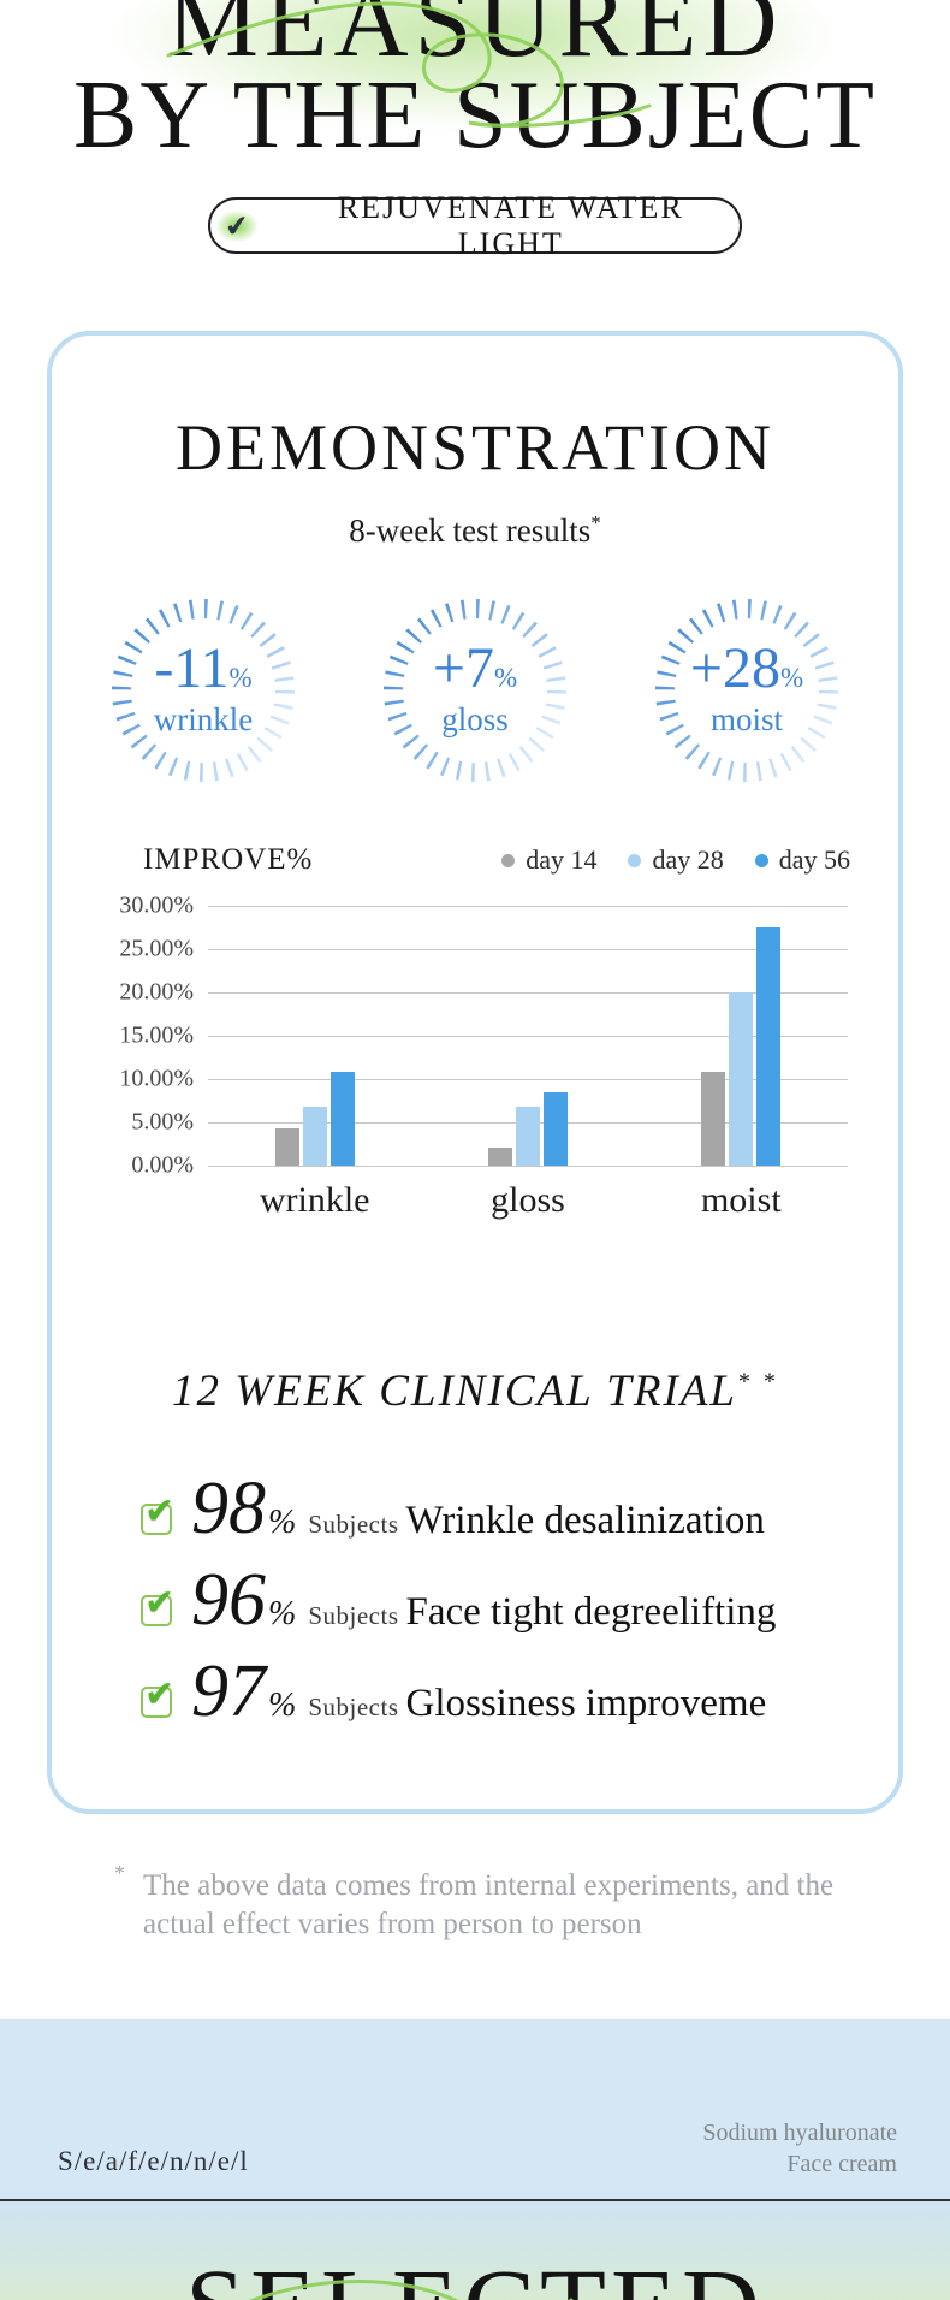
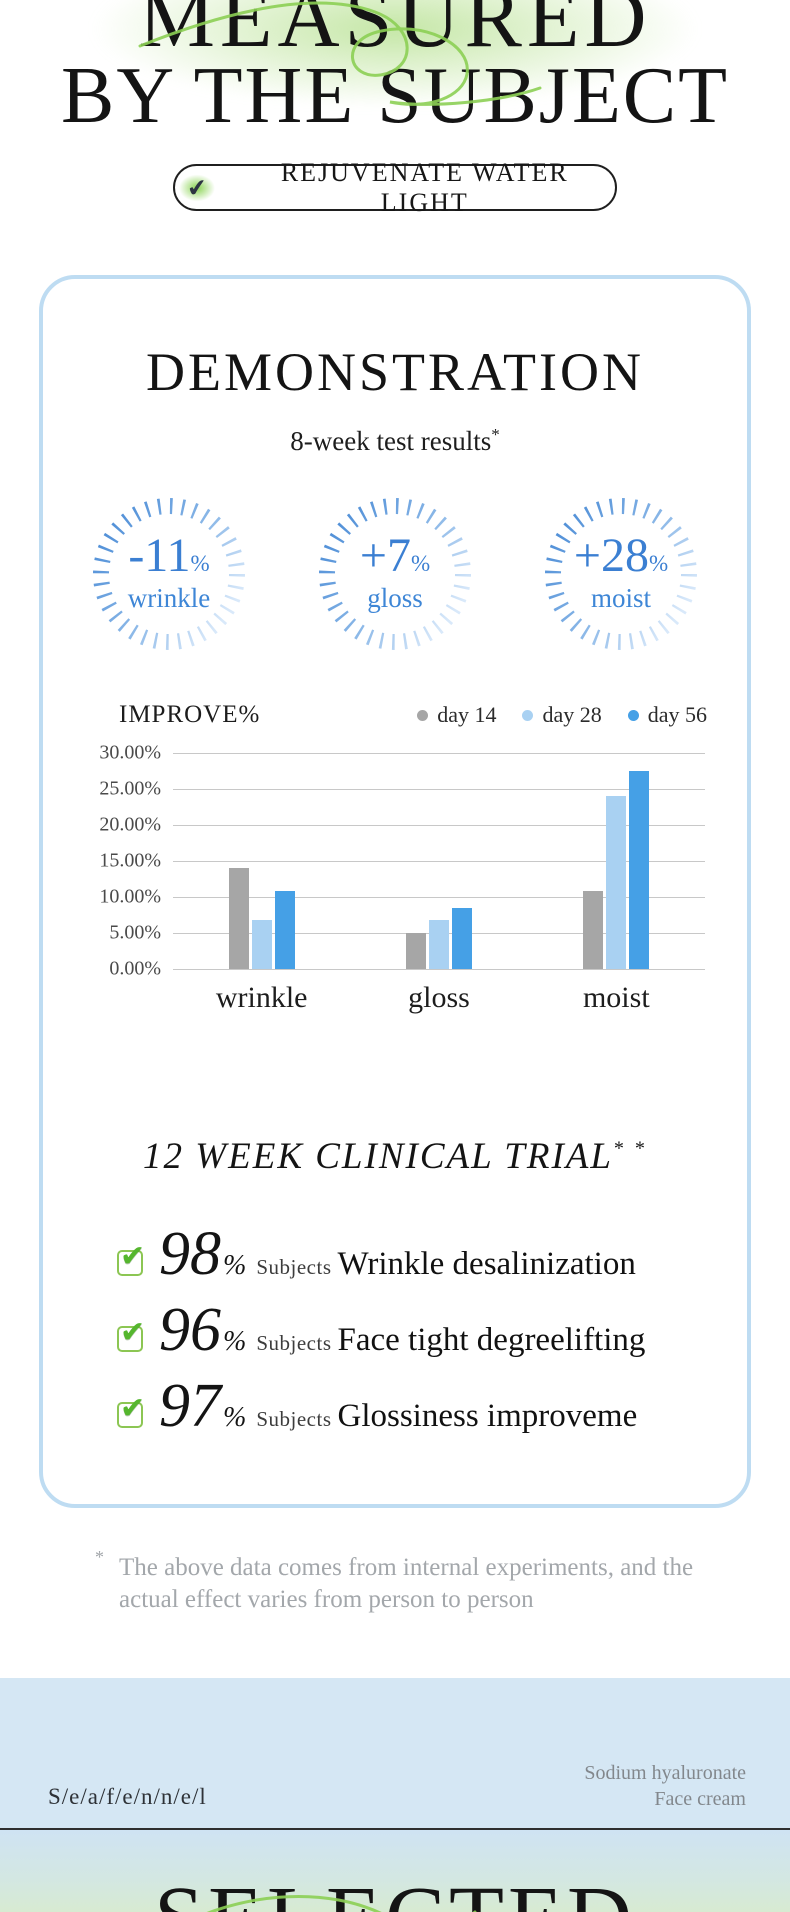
day 14/wrinkle: 4% -> 14%
day 14/gloss: 2% -> 5%
day 28/moist: 20% -> 24%
